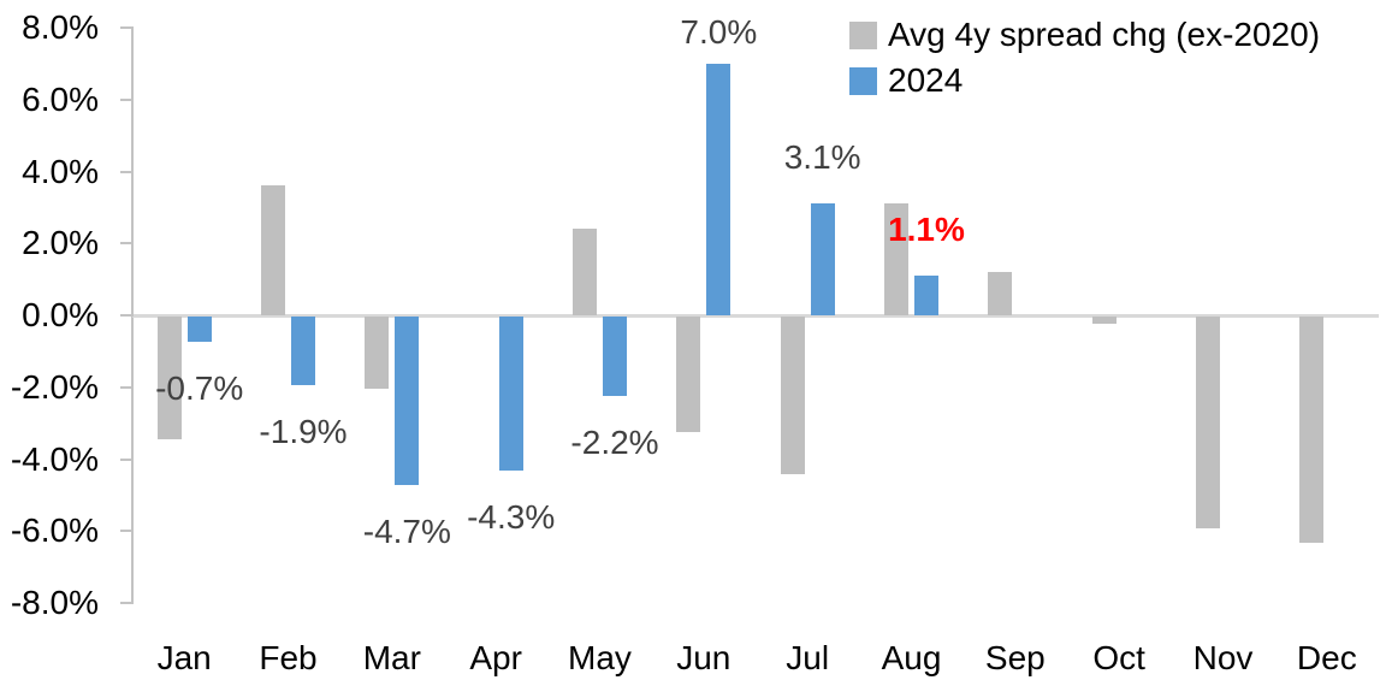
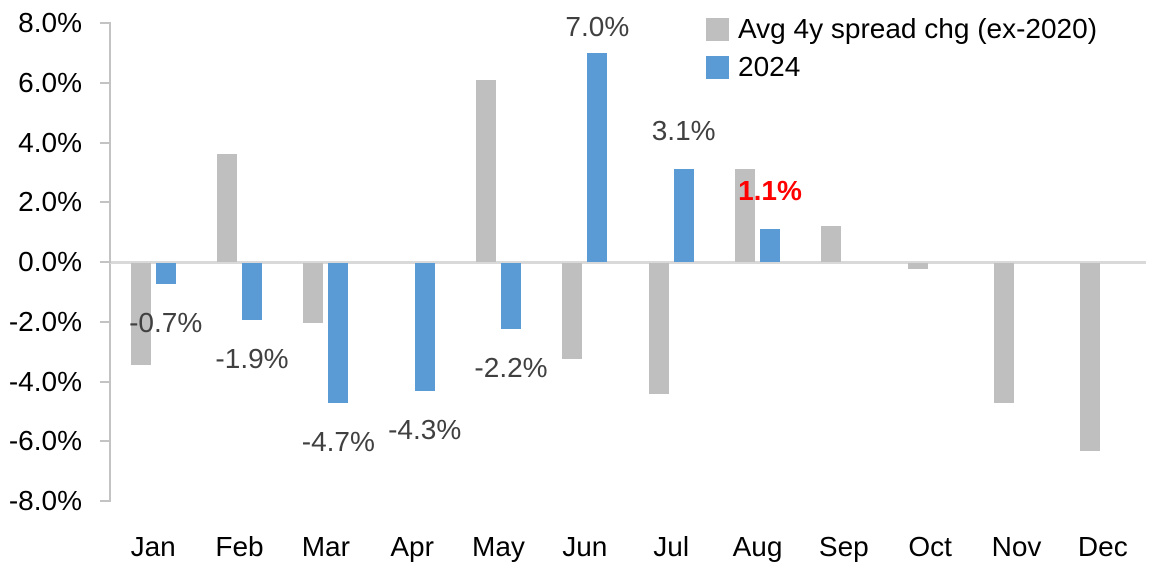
Avg 4y spread chg (ex-2020)/May: 2.4% -> 6.1%
Avg 4y spread chg (ex-2020)/Nov: -5.9% -> -4.7%
